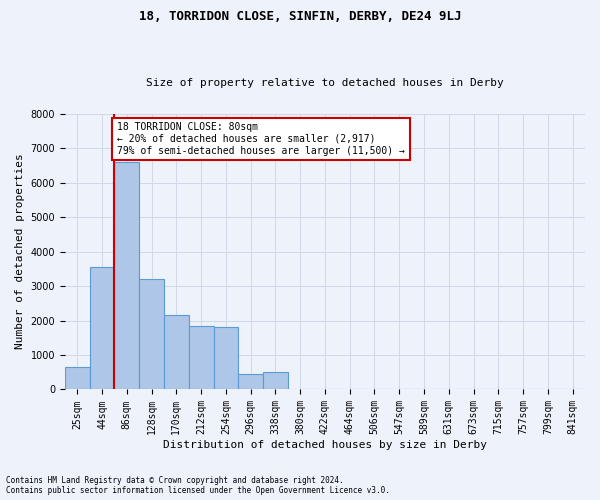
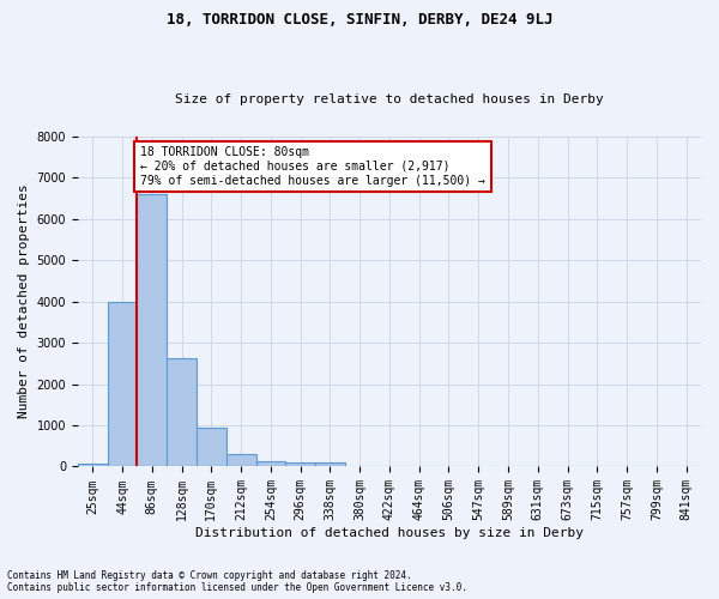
25sqm: 650 -> 80
44sqm: 3550 -> 4000
128sqm: 3200 -> 2620
170sqm: 2150 -> 950
212sqm: 1850 -> 310
254sqm: 1800 -> 130
296sqm: 450 -> 110
338sqm: 500 -> 90
